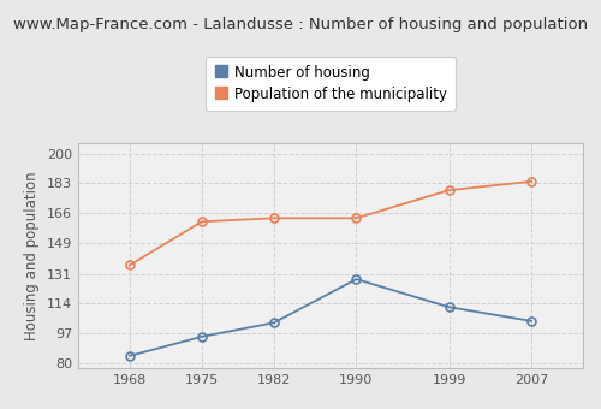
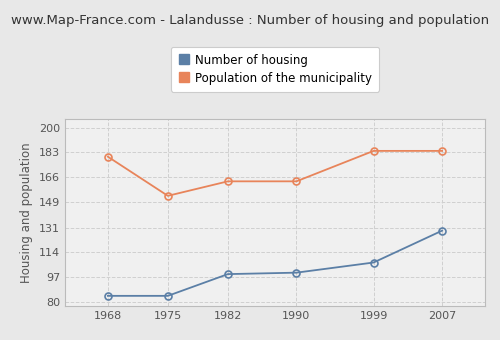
Population of the municipality/1968: 136 -> 180
Number of housing/1975: 95 -> 84
Population of the municipality/1975: 161 -> 153
Number of housing/1982: 103 -> 99
Number of housing/1990: 128 -> 100
Number of housing/1999: 112 -> 107
Population of the municipality/1999: 179 -> 184
Number of housing/2007: 104 -> 129
